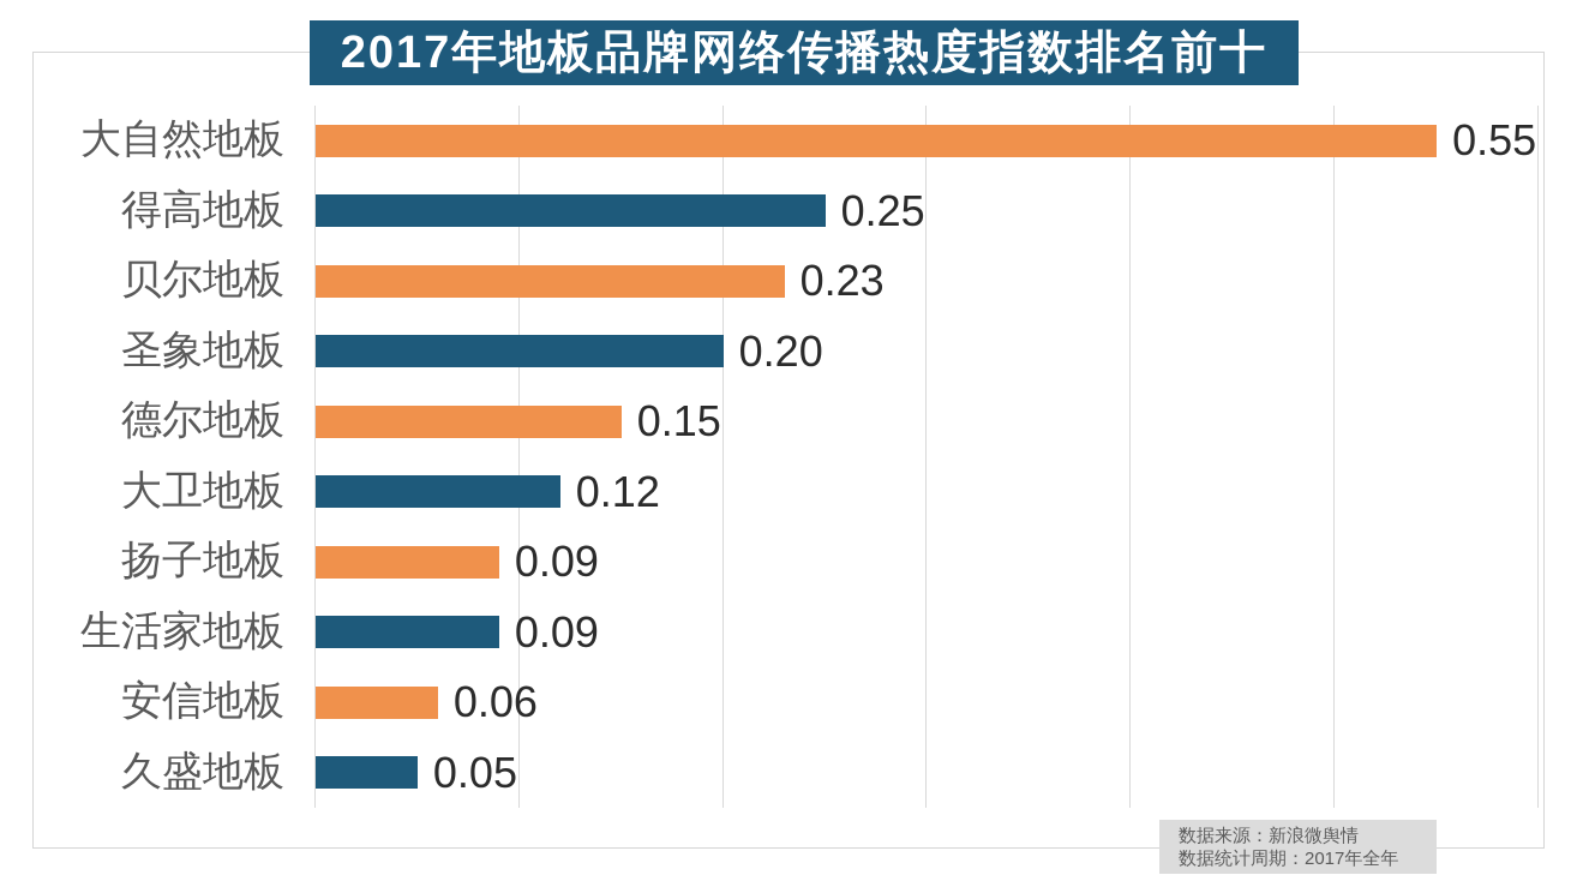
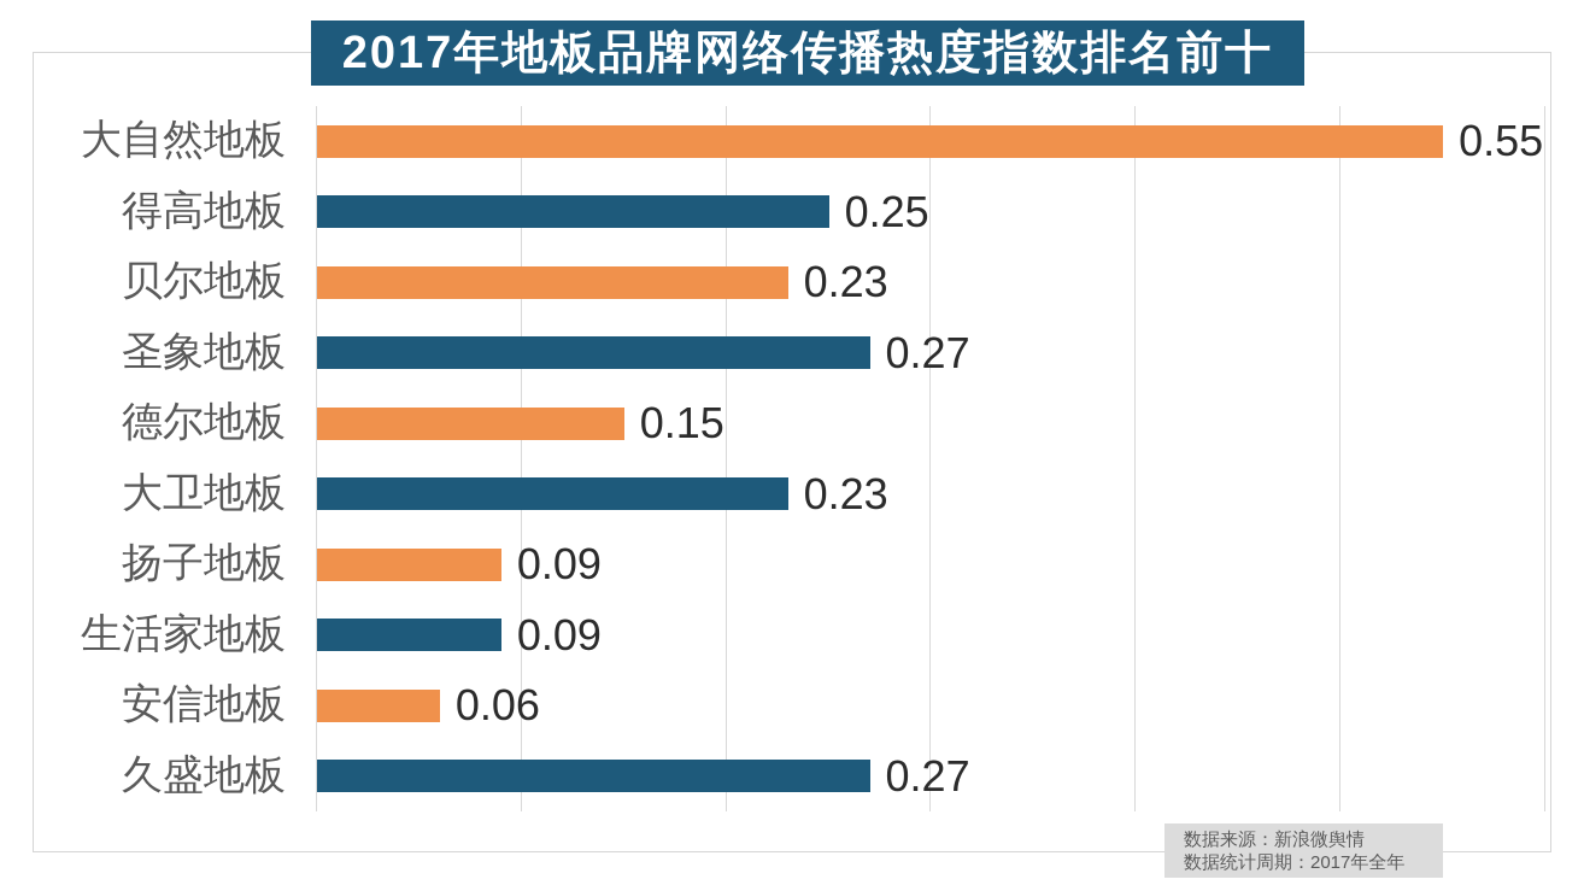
圣象地板: 0.20 -> 0.27
大卫地板: 0.12 -> 0.23
久盛地板: 0.05 -> 0.27
